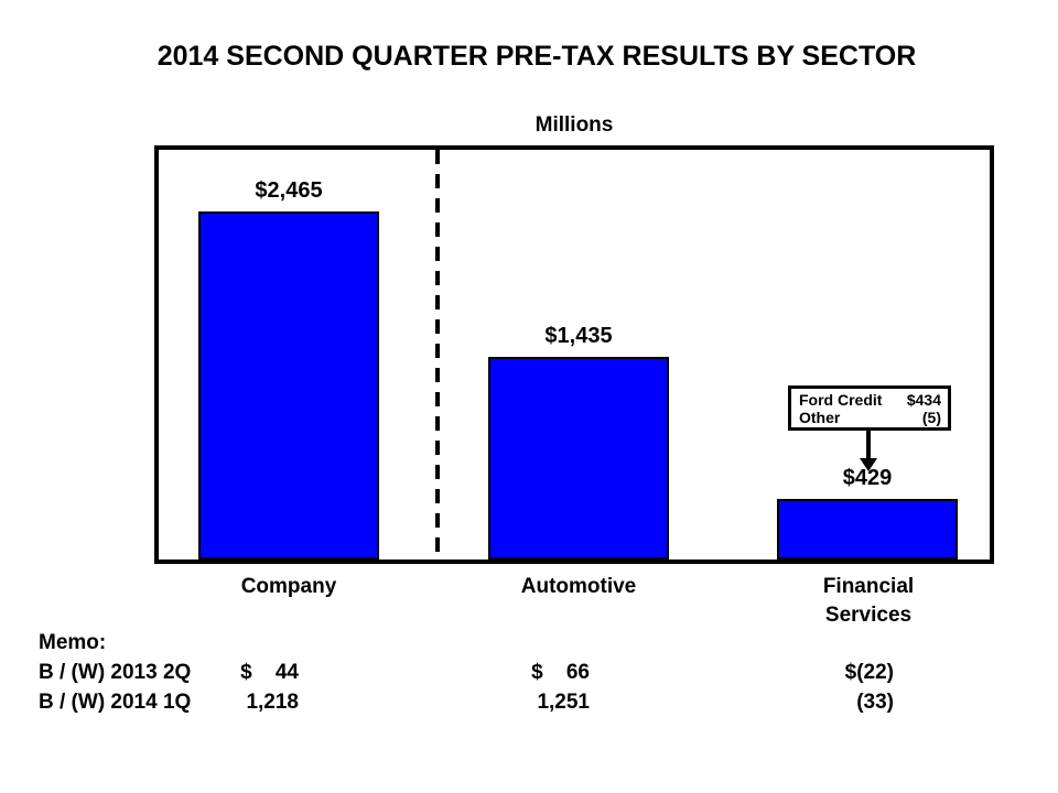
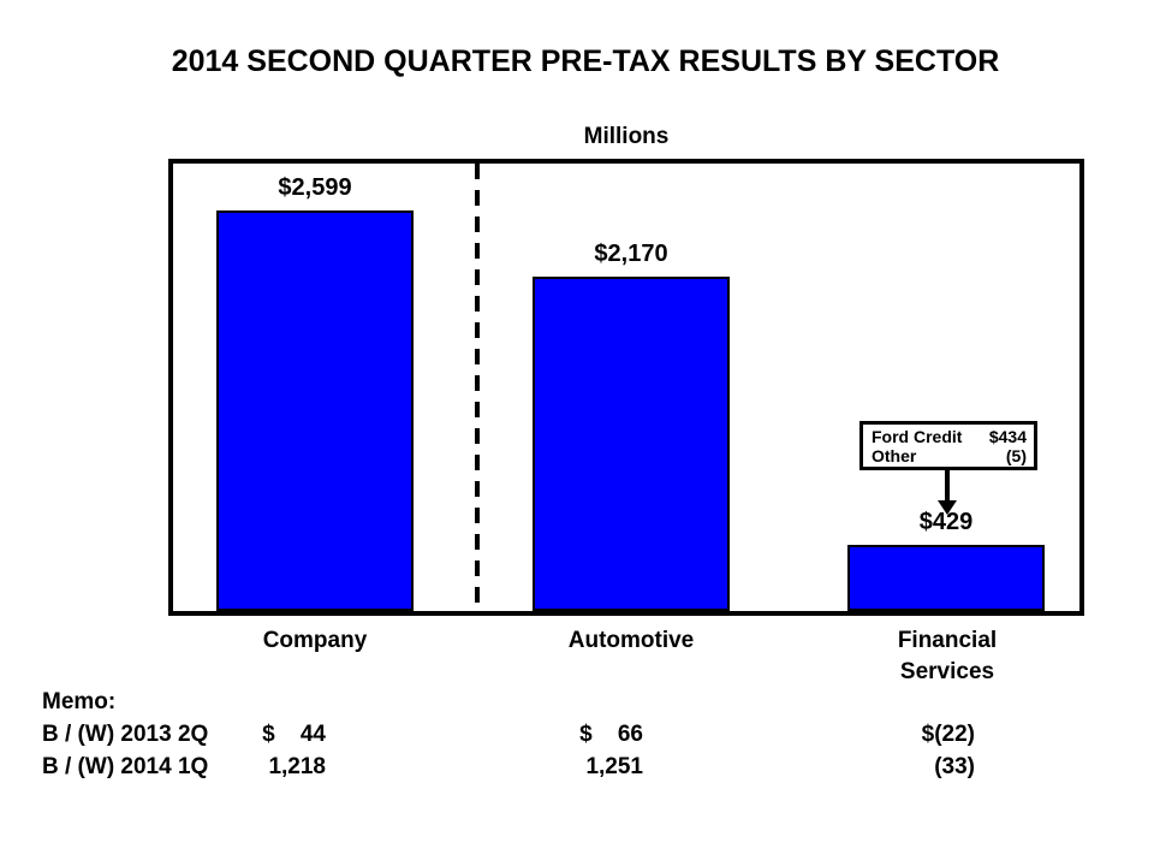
Company: $2,465 -> $2,599
Automotive: $1,435 -> $2,170
